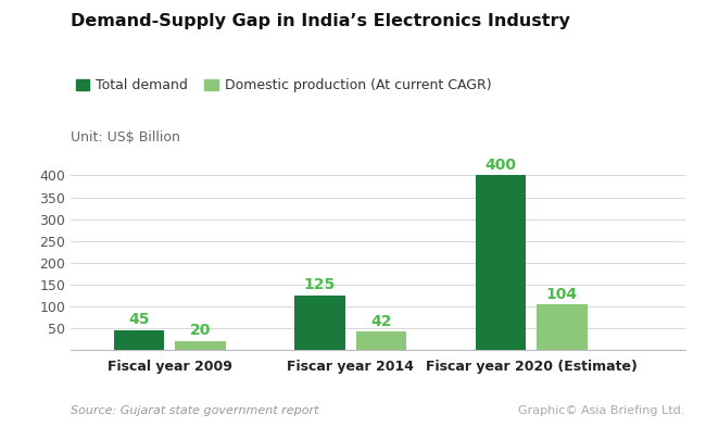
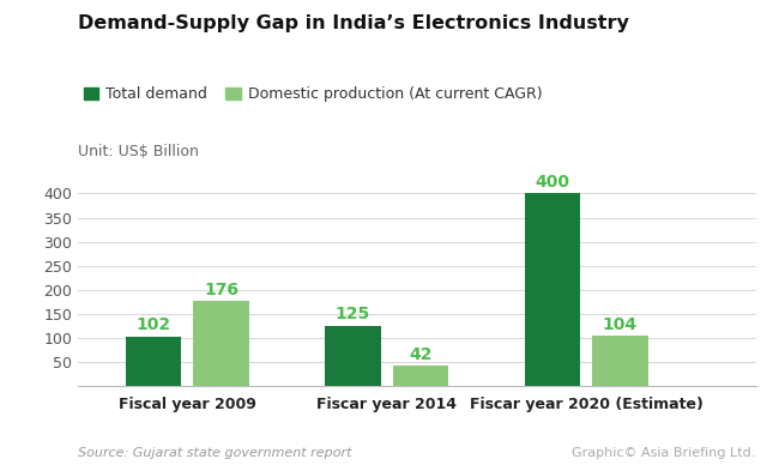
Total demand/Fiscal year 2009: 45 -> 102
Domestic production (At current CAGR)/Fiscal year 2009: 20 -> 176
